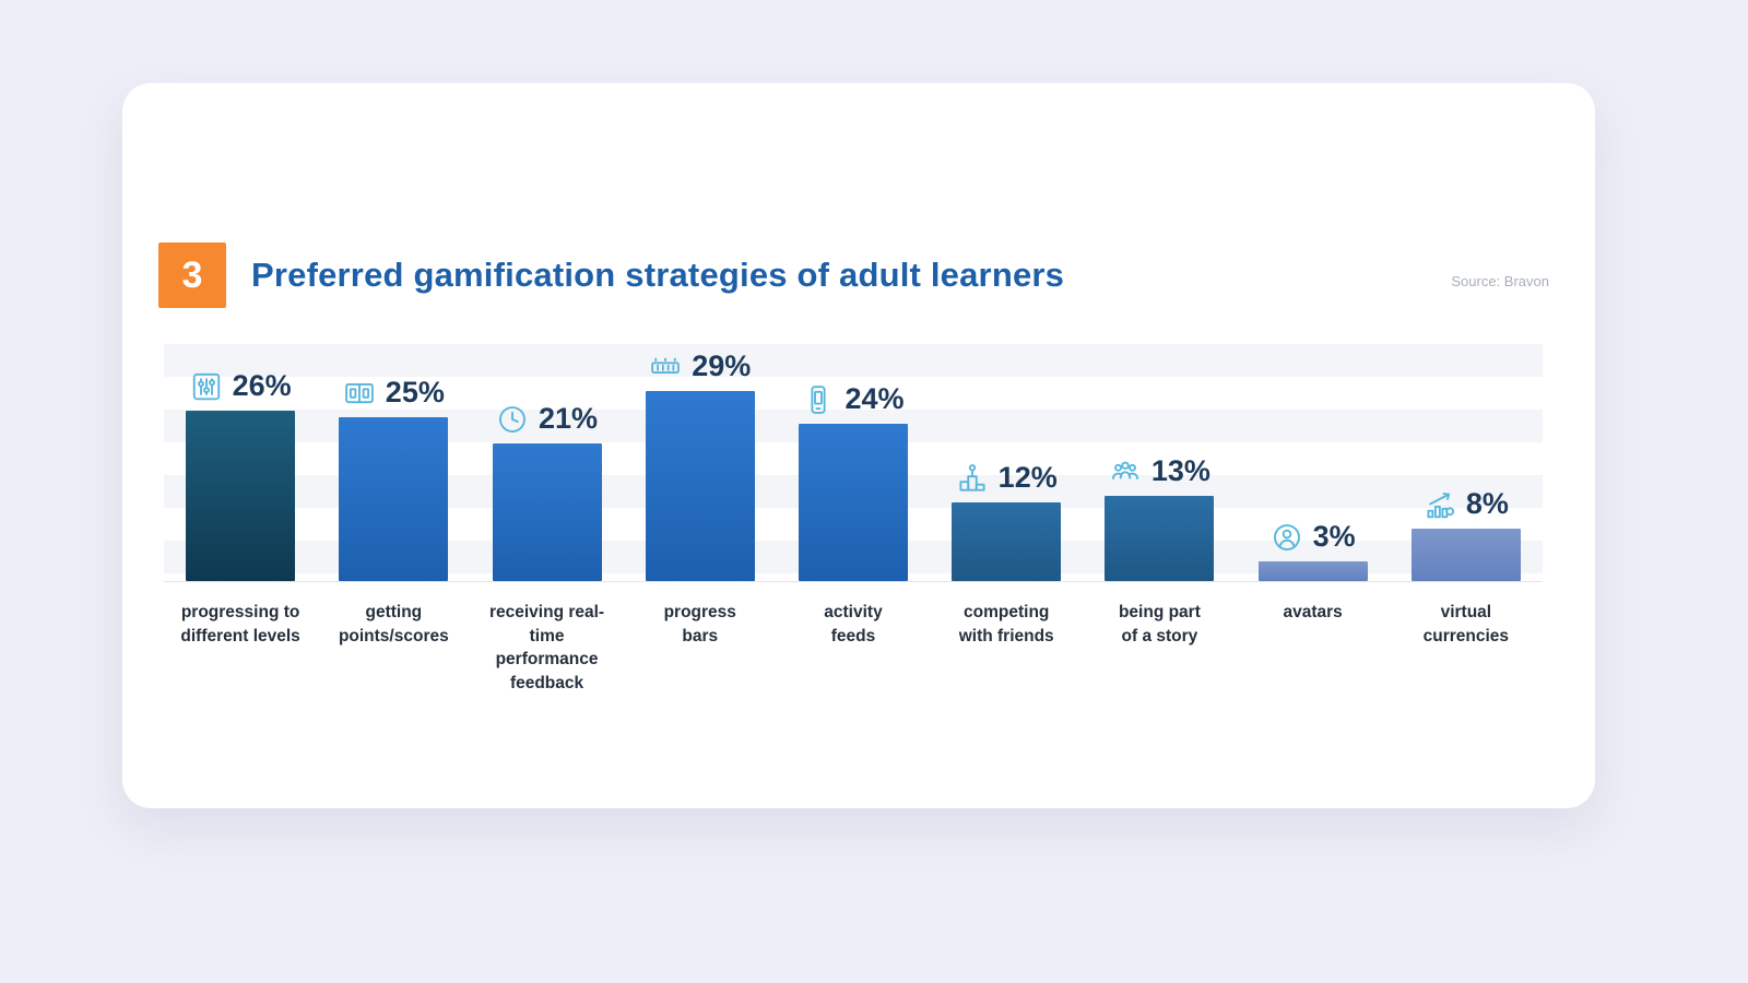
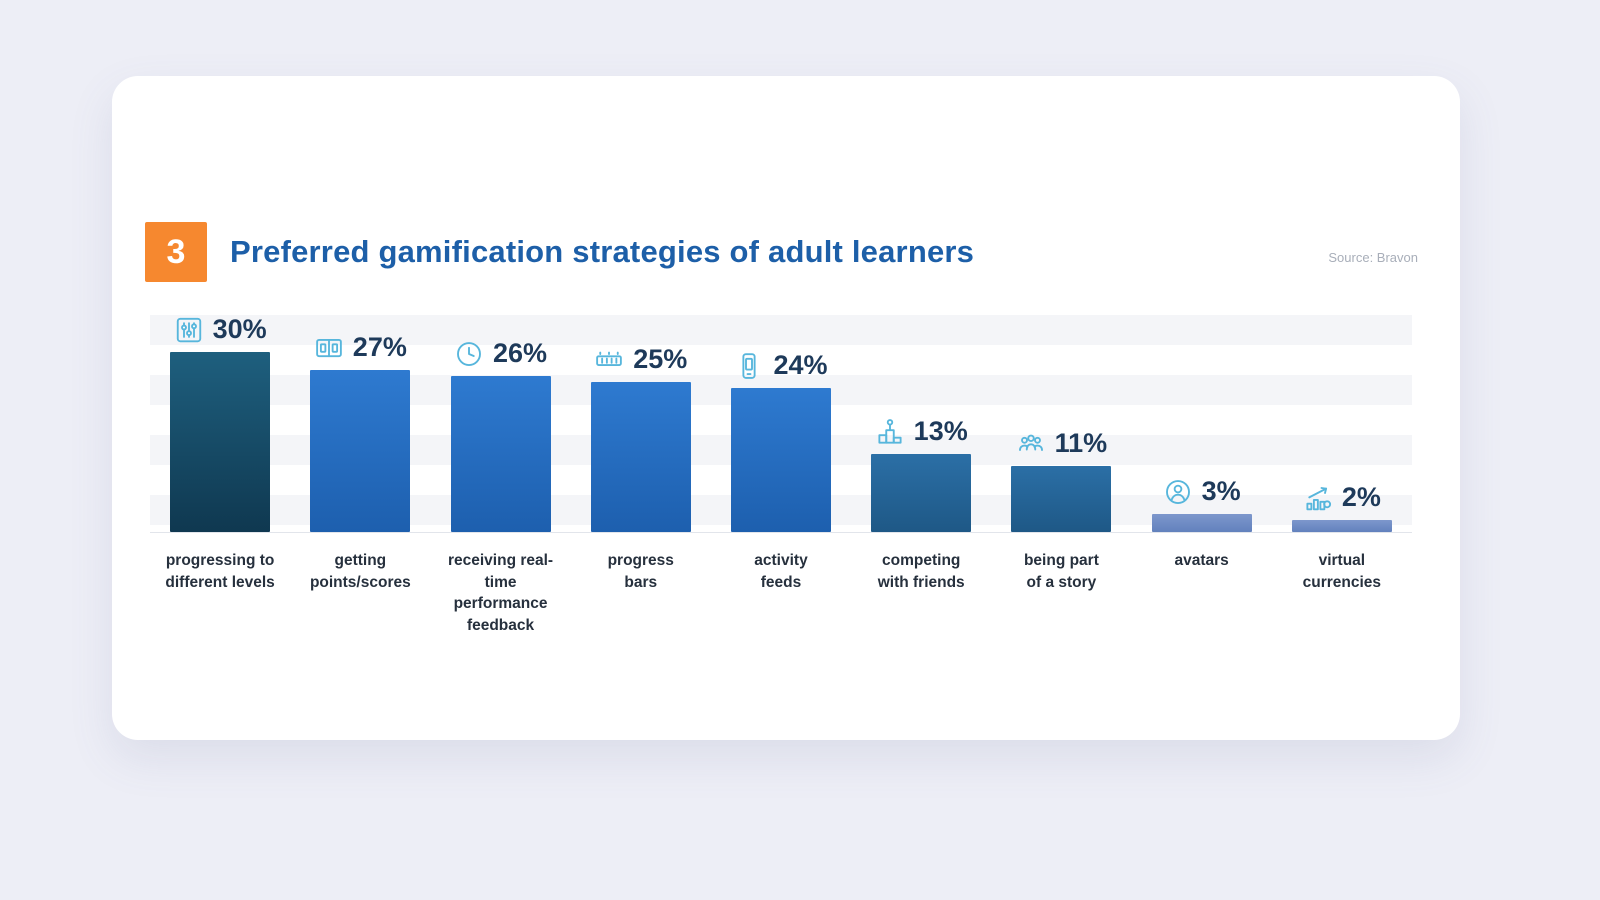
progressing to different levels: 26% -> 30%
getting points/scores: 25% -> 27%
receiving real-time performance feedback: 21% -> 26%
progress bars: 29% -> 25%
competing with friends: 12% -> 13%
being part of a story: 13% -> 11%
virtual currencies: 8% -> 2%
